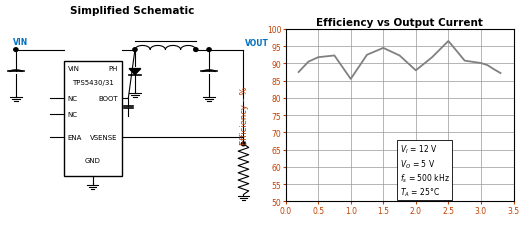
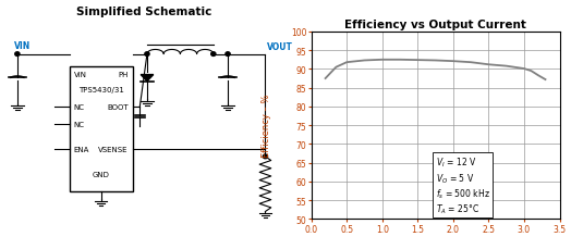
Efficiency vs Output Current/1.0: 85.5 -> 92.5
Efficiency vs Output Current/1.5: 94.5 -> 92.4
Efficiency vs Output Current/2.0: 88.0 -> 92.1
Efficiency vs Output Current/2.5: 96.5 -> 91.2
